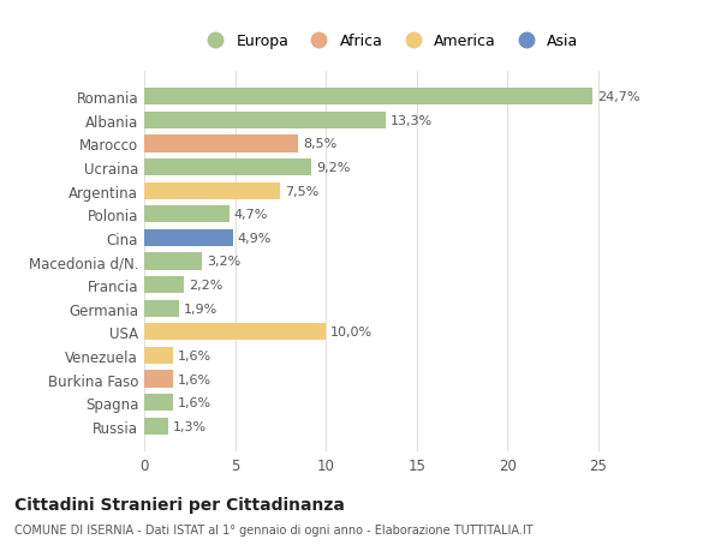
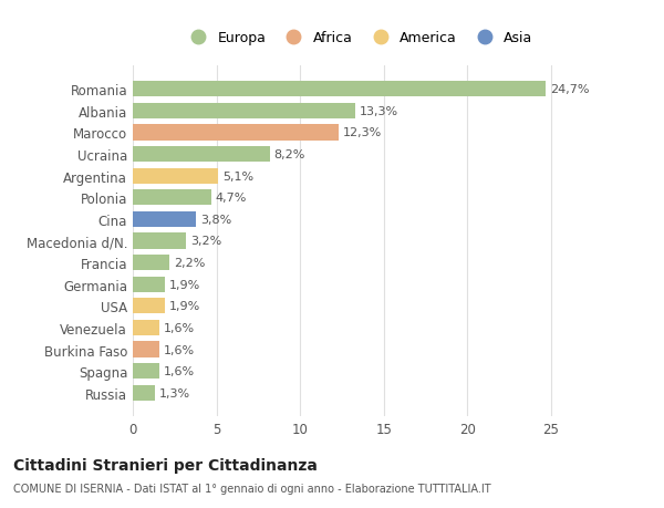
Marocco: 8,5% -> 12,3%
Ucraina: 9,2% -> 8,2%
Argentina: 7,5% -> 5,1%
Cina: 4,9% -> 3,8%
USA: 10,0% -> 1,9%
